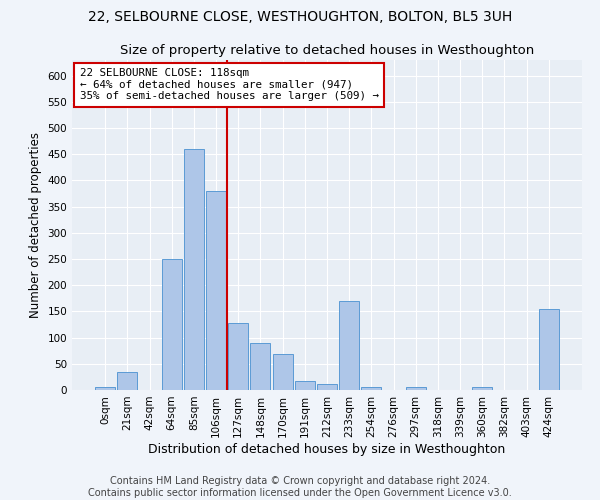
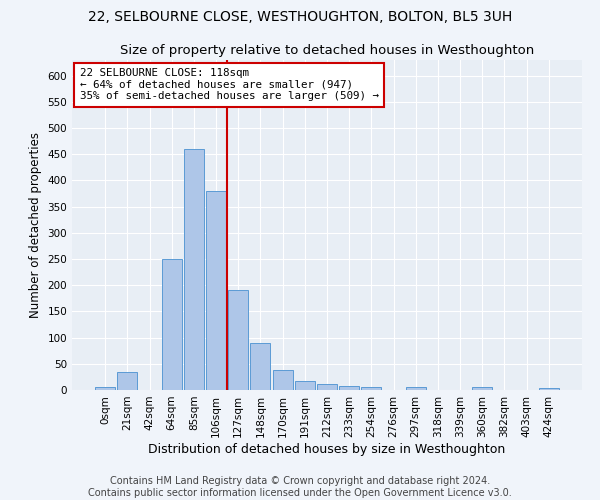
127sqm: 128 -> 190
170sqm: 68 -> 38
233sqm: 170 -> 7
424sqm: 154 -> 4
